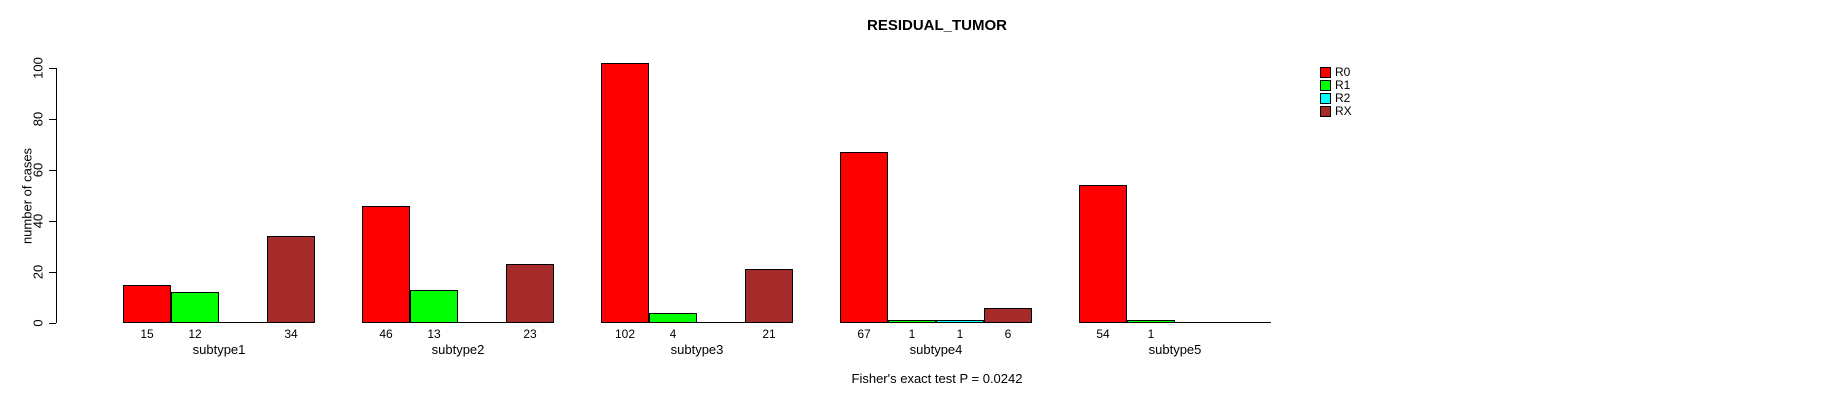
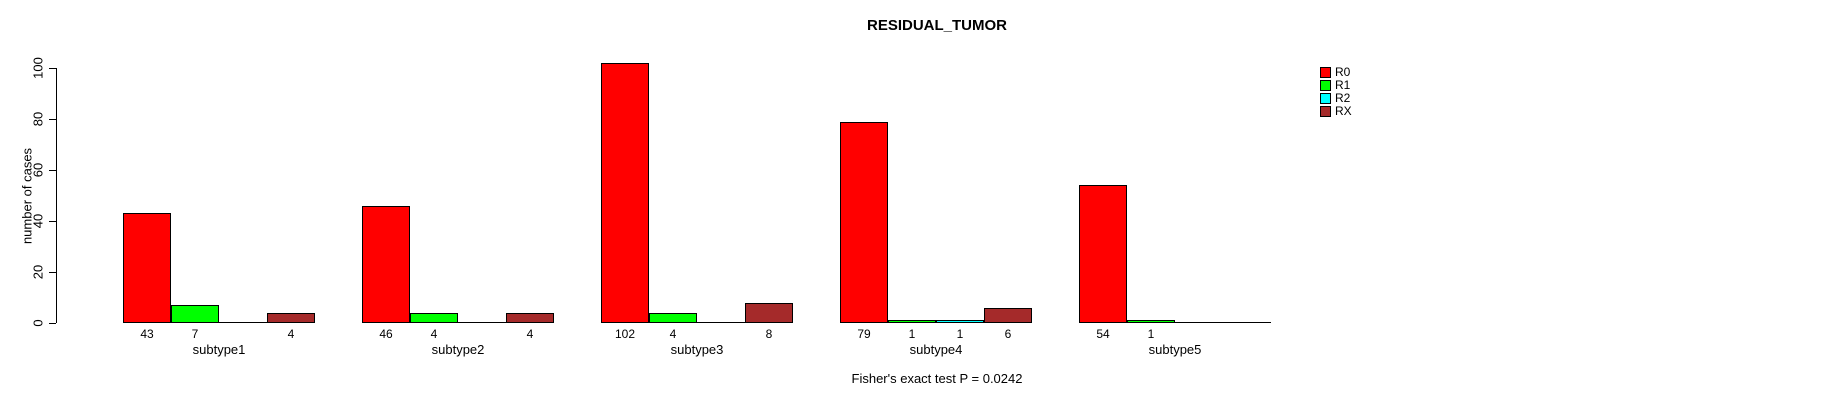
R0/subtype1: 15 -> 43
R1/subtype1: 12 -> 7
RX/subtype1: 34 -> 4
R1/subtype2: 13 -> 4
RX/subtype2: 23 -> 4
RX/subtype3: 21 -> 8
R0/subtype4: 67 -> 79
